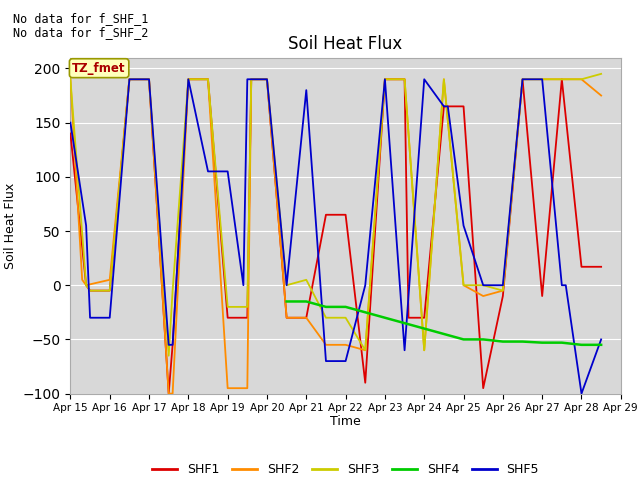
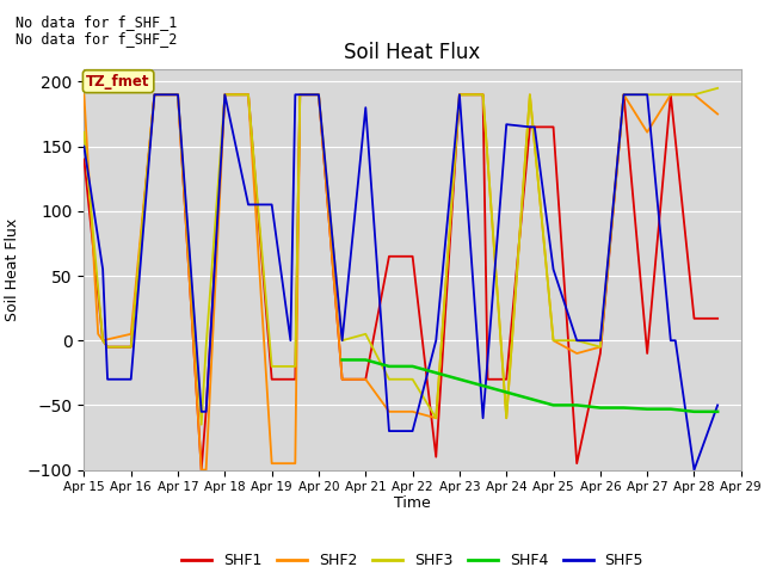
SHF3/Apr 15: 190 -> 161
SHF5/Apr 24: 190 -> 167
SHF2/Apr 27: 190 -> 161
